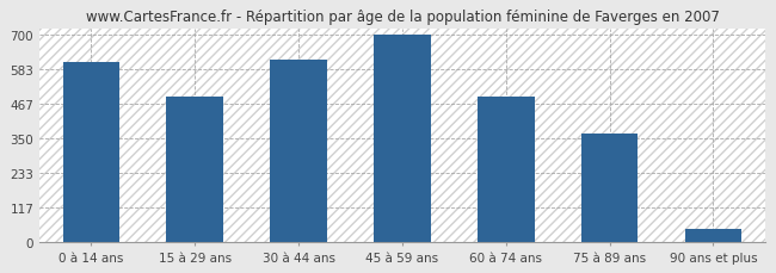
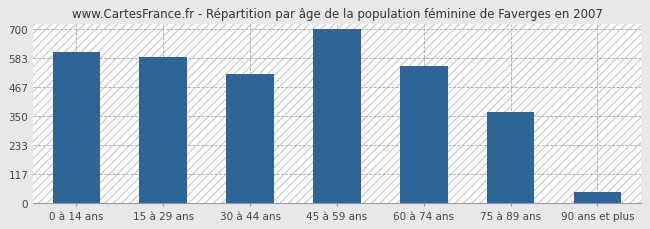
15 à 29 ans: 490 -> 590
30 à 44 ans: 615 -> 520
60 à 74 ans: 490 -> 550
